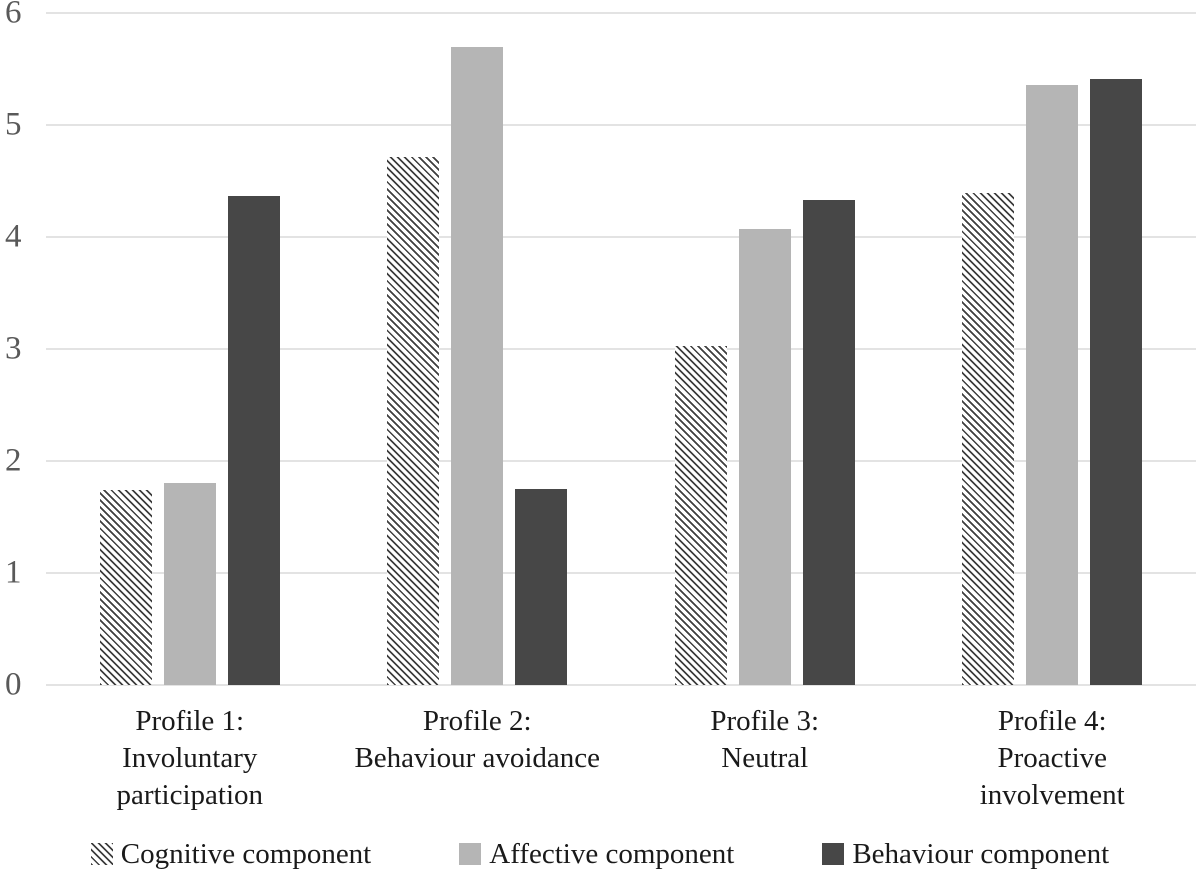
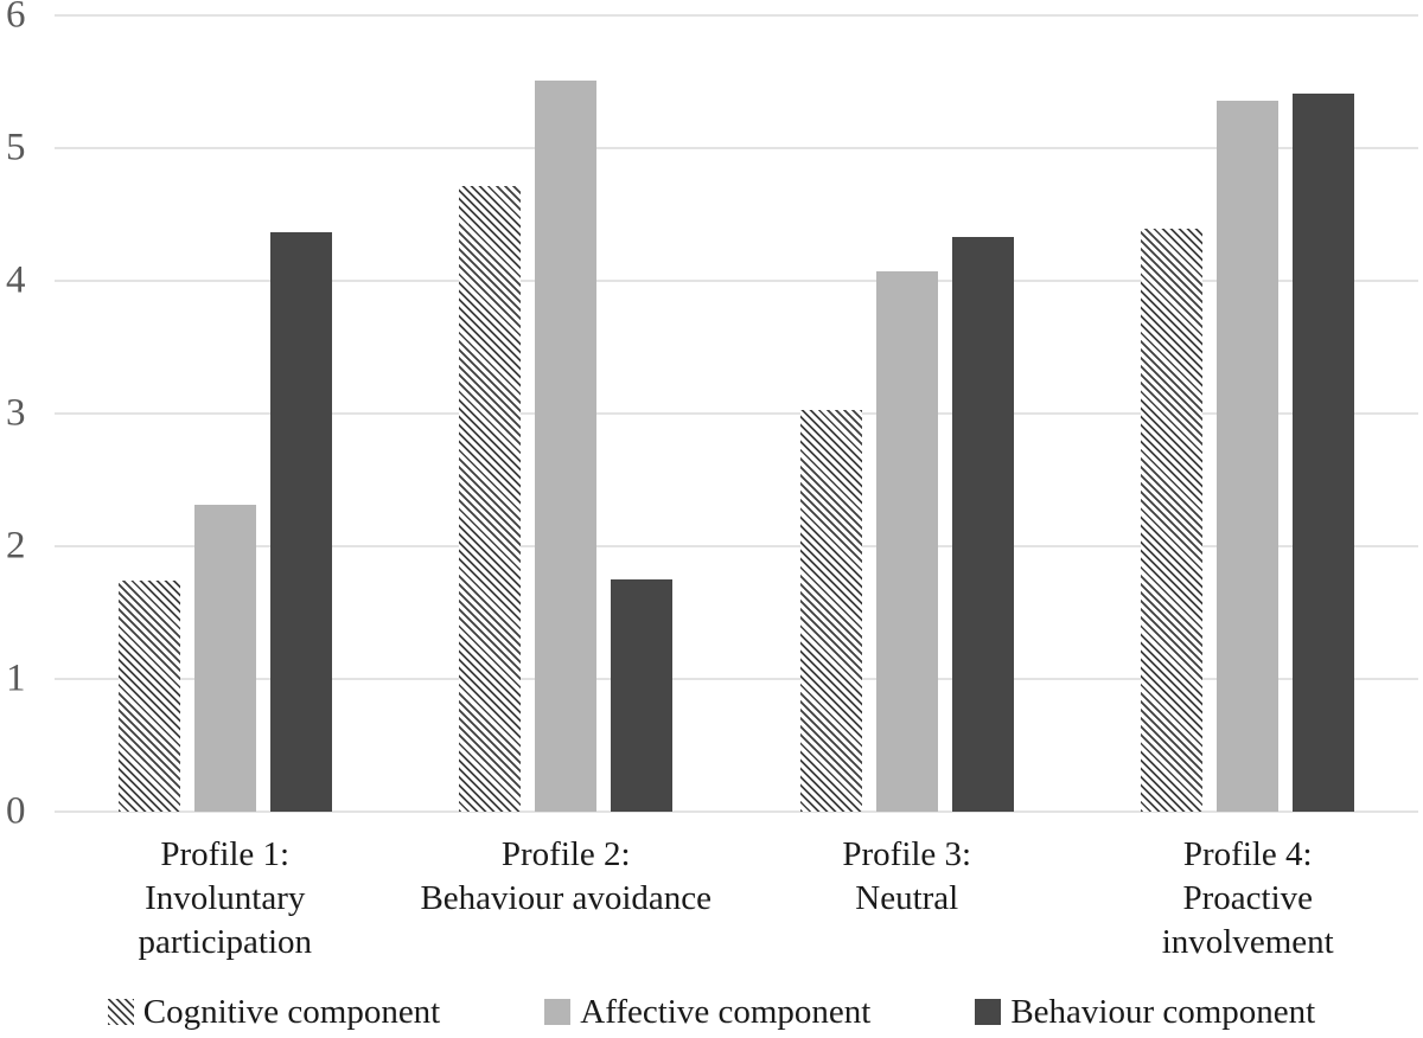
Affective component/Profile 1: Involuntary participation: 1.80 -> 2.31
Affective component/Profile 2: Behaviour avoidance: 5.70 -> 5.51
